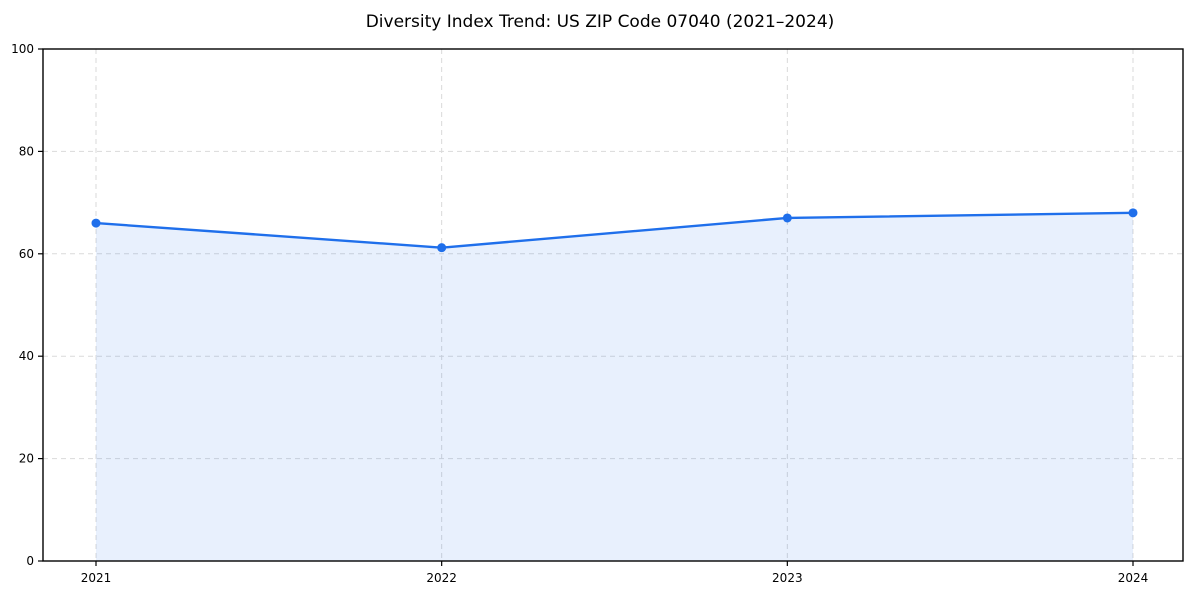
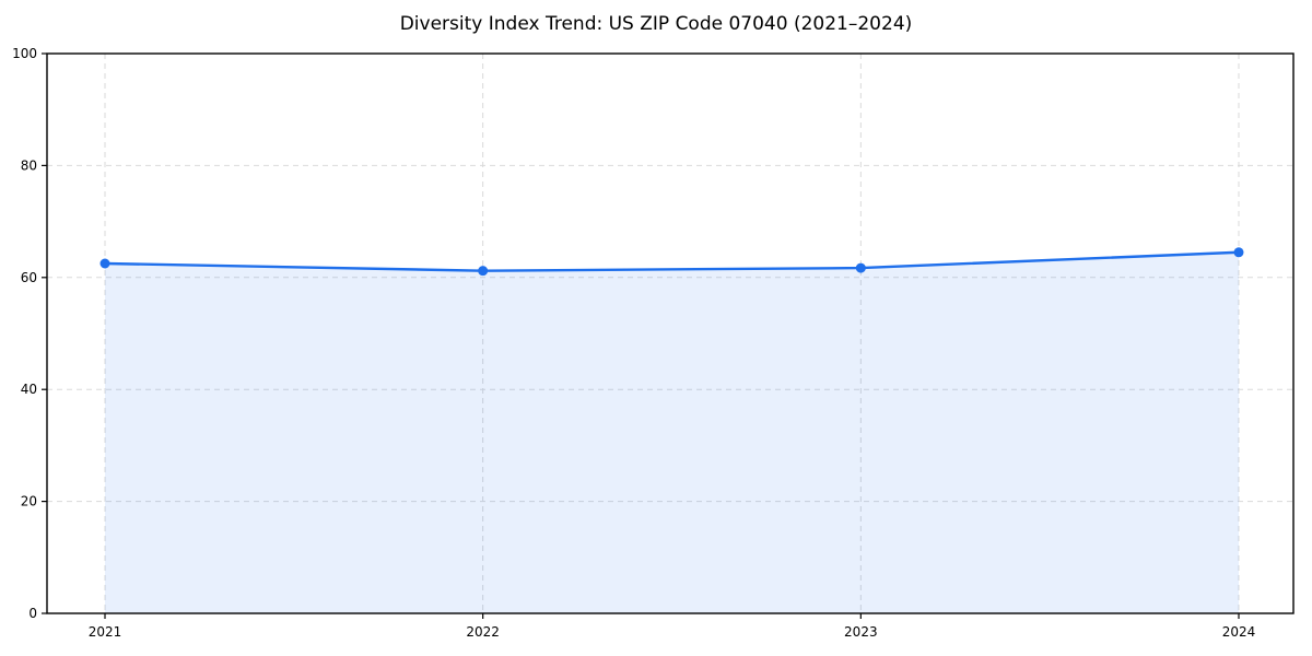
2021: 66 -> 62
2023: 67 -> 62
2024: 68 -> 64
